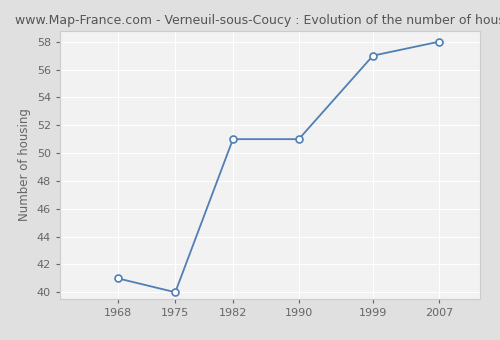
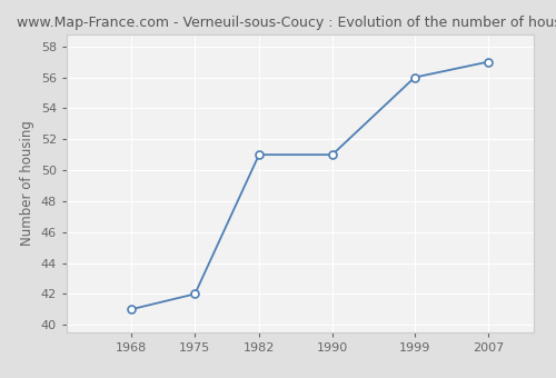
1975: 40 -> 42
1999: 57 -> 56
2007: 58 -> 57
